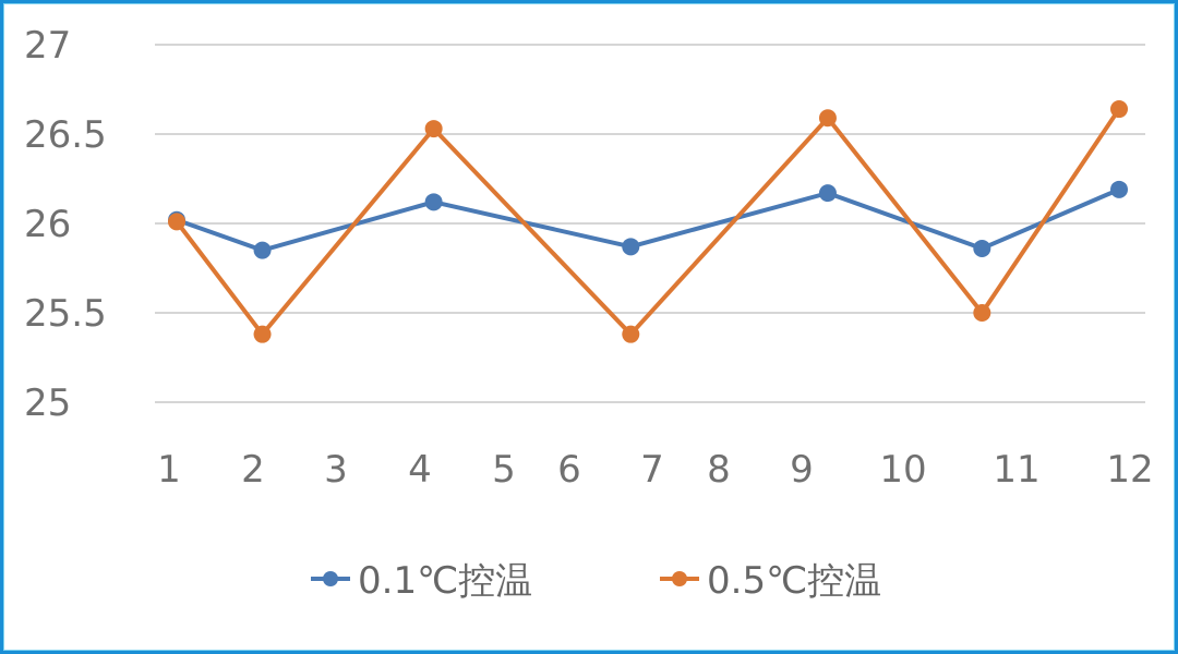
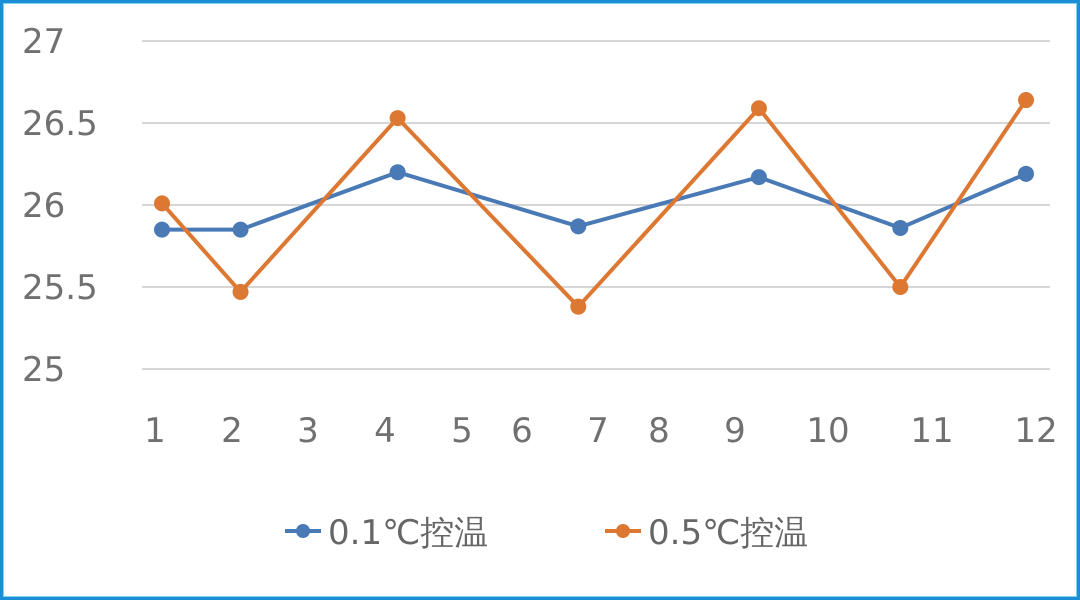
0.1℃控温/1: 26.02 -> 25.85
0.5℃控温/2: 25.38 -> 25.47
0.1℃控温/4: 26.12 -> 26.20
